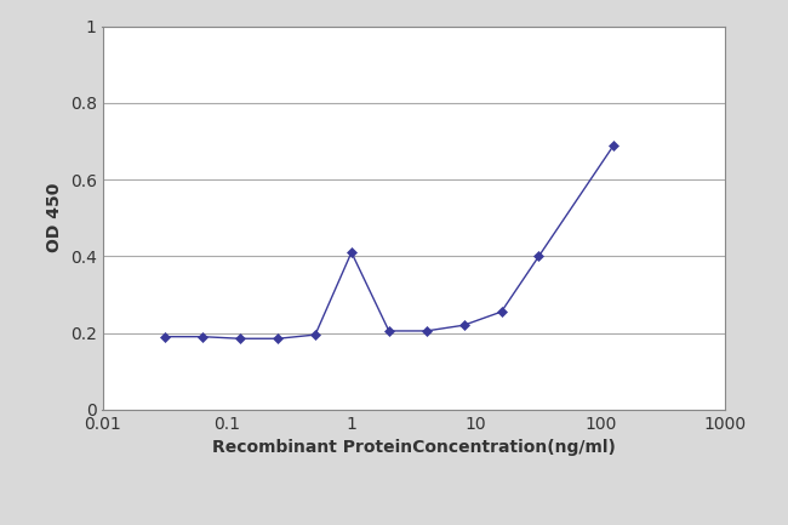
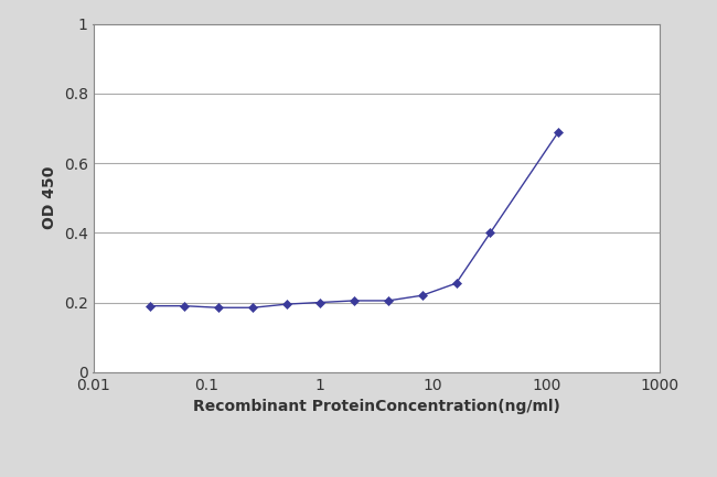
1: 0.410 -> 0.200
